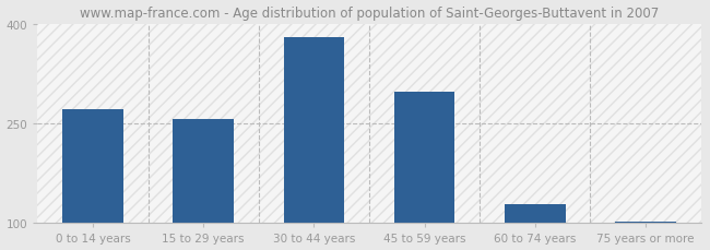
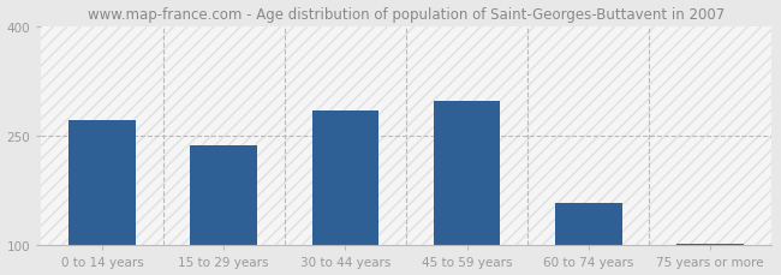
15 to 29 years: 256 -> 237
30 to 44 years: 380 -> 285
60 to 74 years: 128 -> 158
